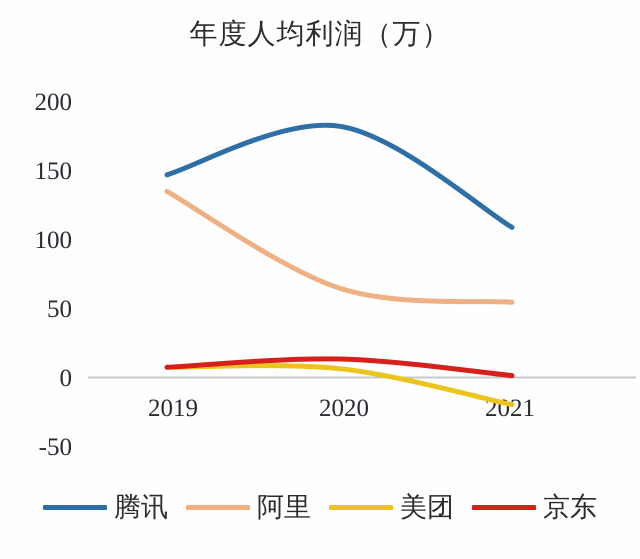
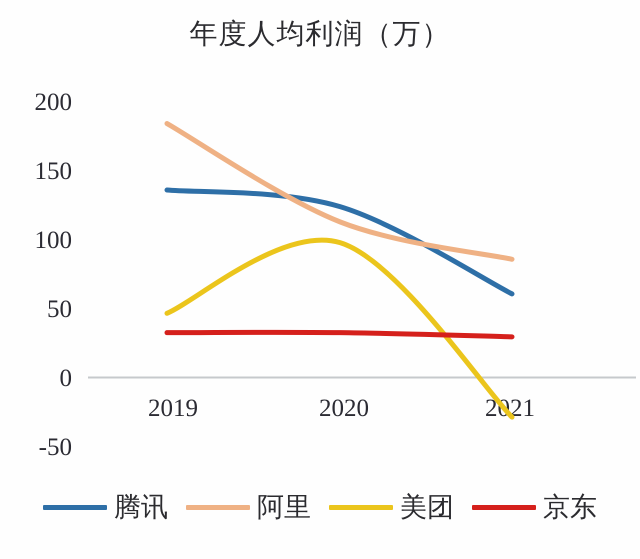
腾讯/2019: 146 -> 135
阿里/2019: 134 -> 183
美团/2019: 7 -> 46
京东/2019: 7 -> 32
腾讯/2020: 181 -> 123
阿里/2020: 64 -> 112
美团/2020: 6 -> 97
京东/2020: 13 -> 32
腾讯/2021: 108 -> 60
阿里/2021: 54 -> 85
美团/2021: -20 -> -29
京东/2021: 1 -> 29
